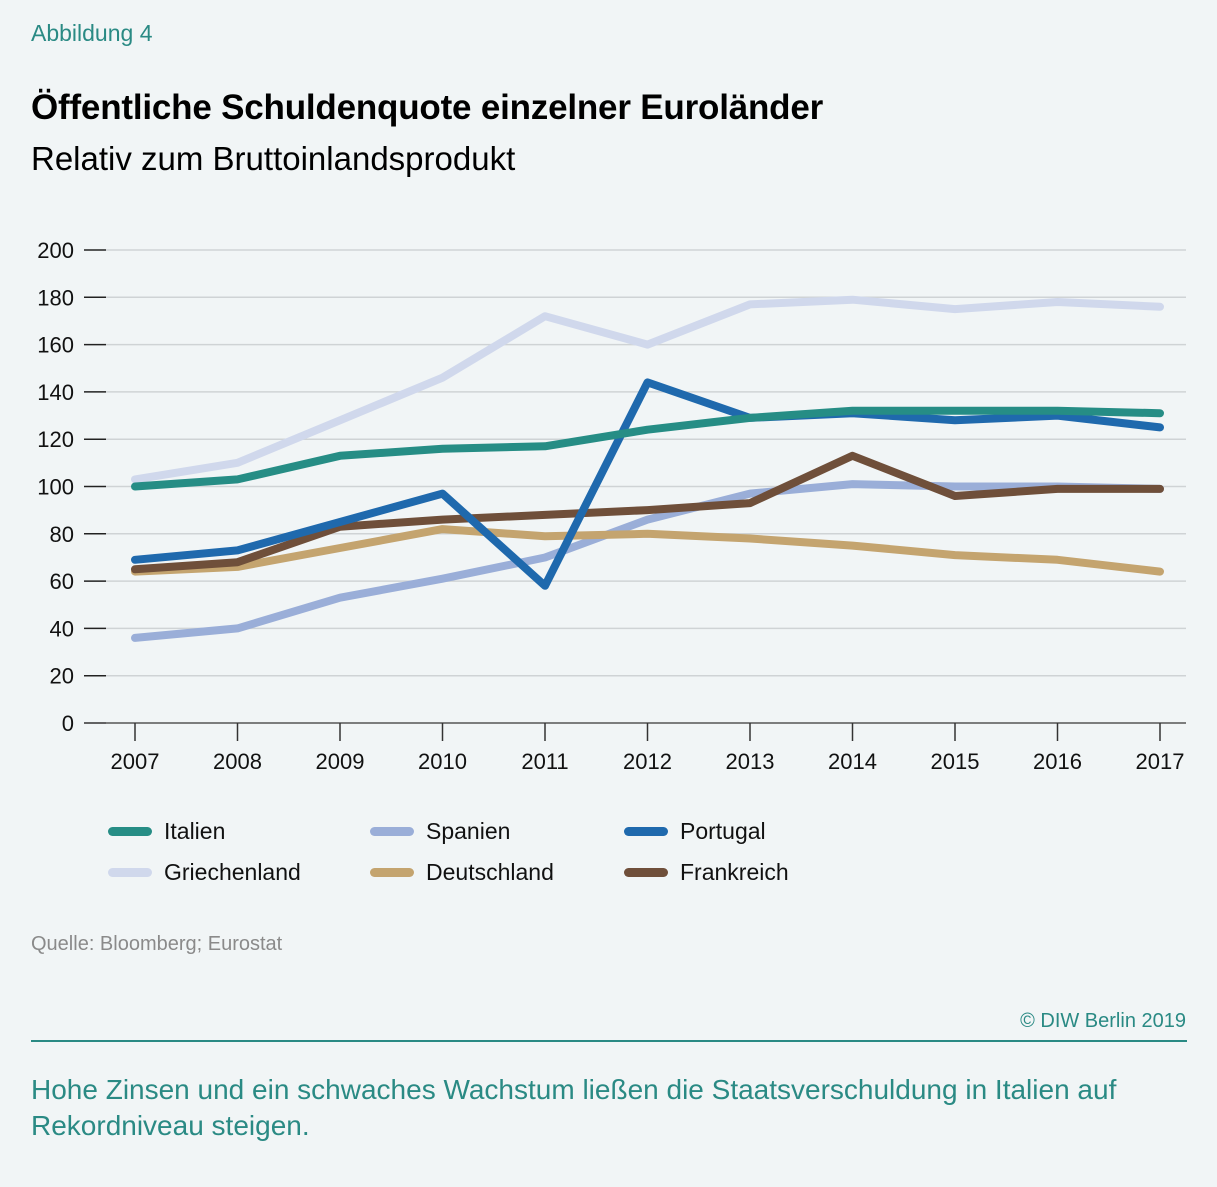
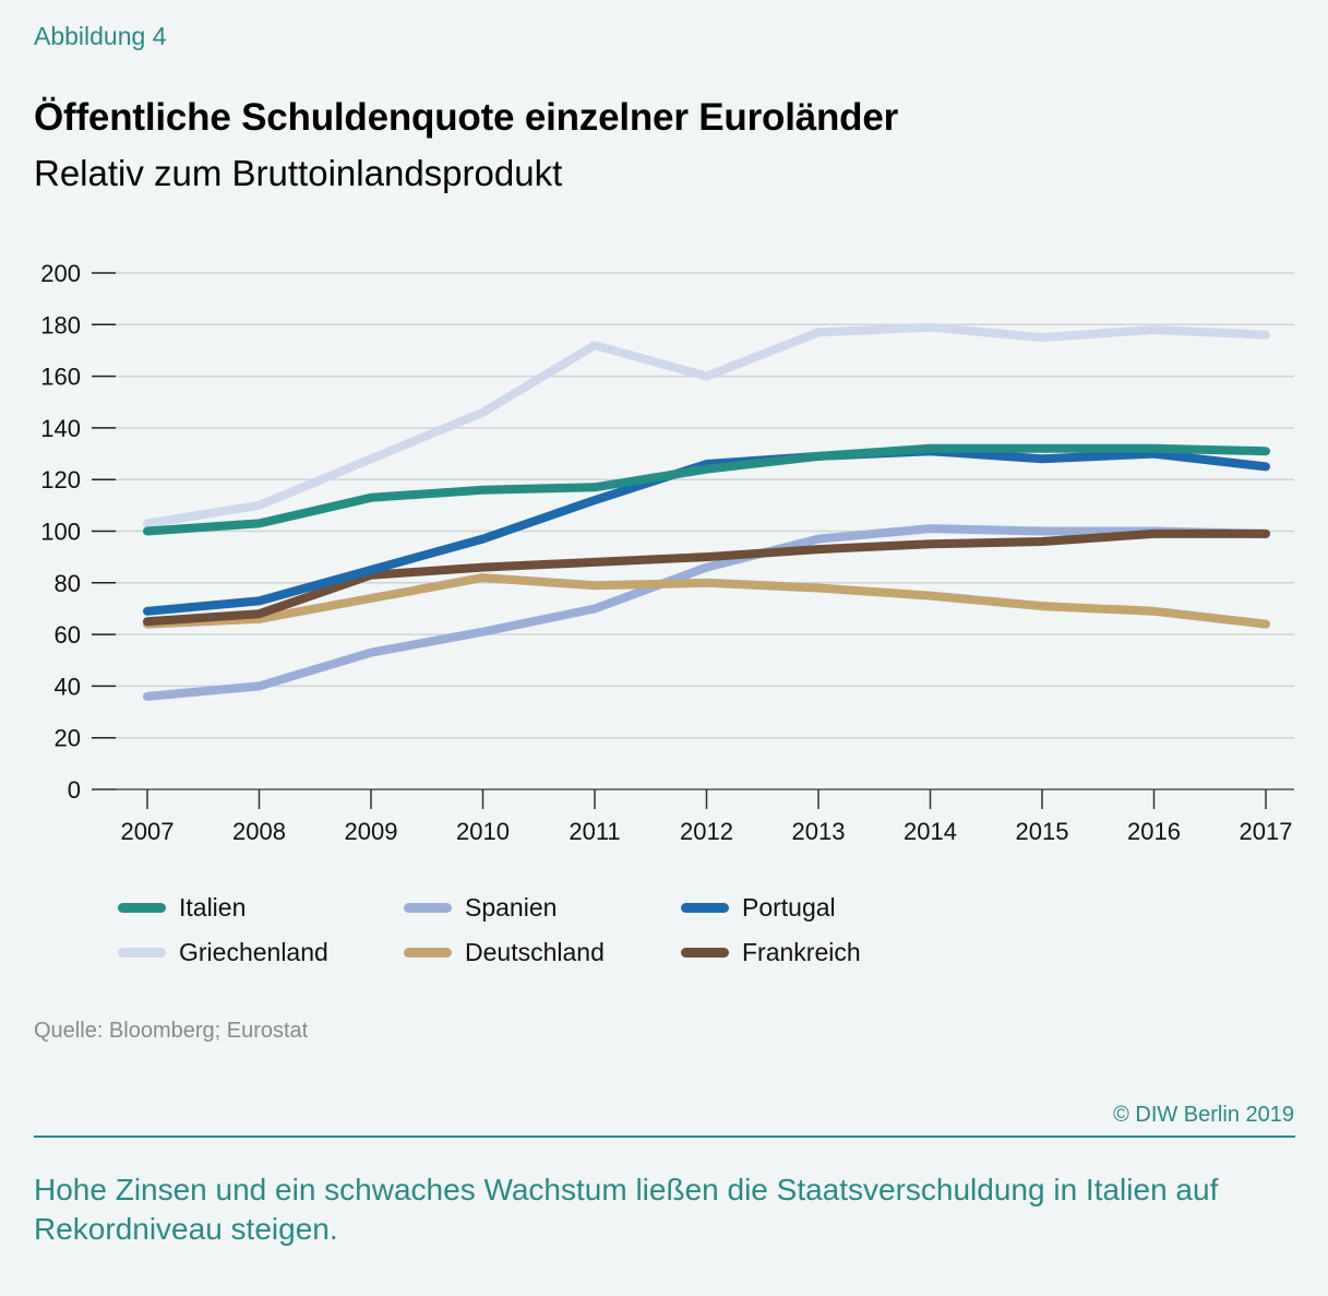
Portugal/2011: 58 -> 112
Portugal/2012: 144 -> 126
Frankreich/2014: 113 -> 95
